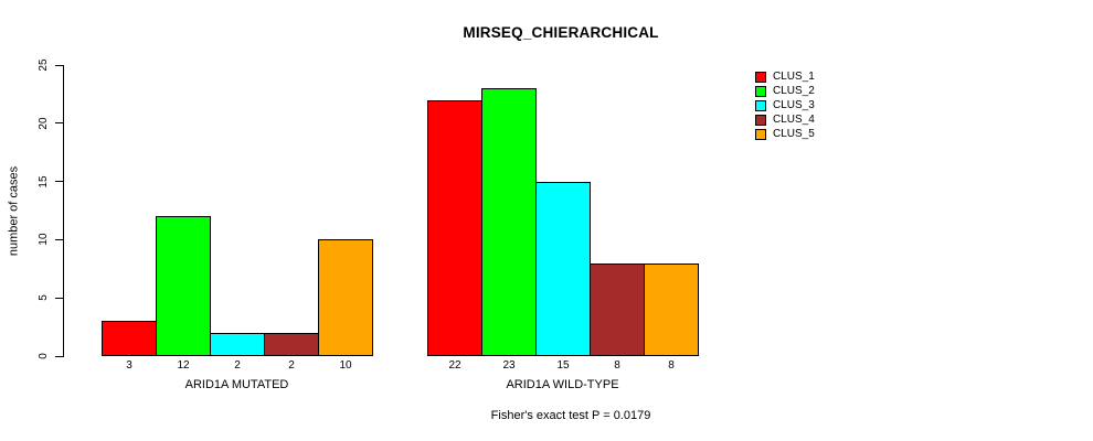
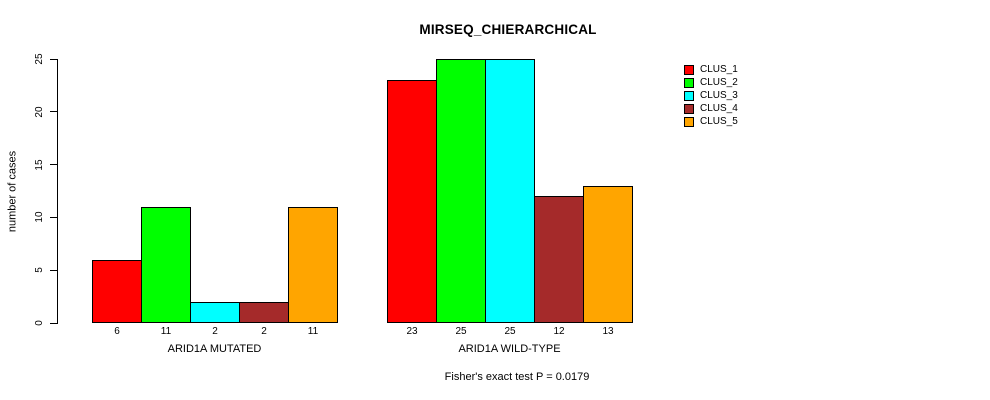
CLUS_1/ARID1A MUTATED: 3 -> 6
CLUS_2/ARID1A MUTATED: 12 -> 11
CLUS_5/ARID1A MUTATED: 10 -> 11
CLUS_1/ARID1A WILD-TYPE: 22 -> 23
CLUS_2/ARID1A WILD-TYPE: 23 -> 25
CLUS_3/ARID1A WILD-TYPE: 15 -> 25
CLUS_4/ARID1A WILD-TYPE: 8 -> 12
CLUS_5/ARID1A WILD-TYPE: 8 -> 13
